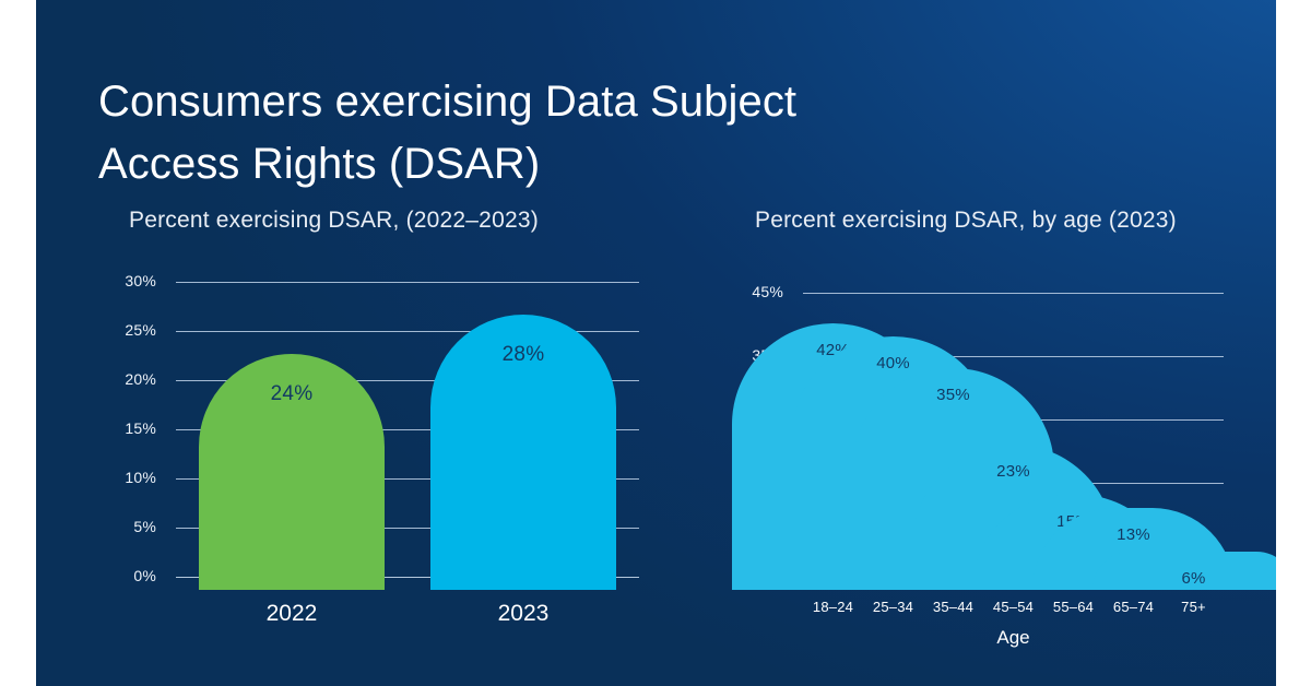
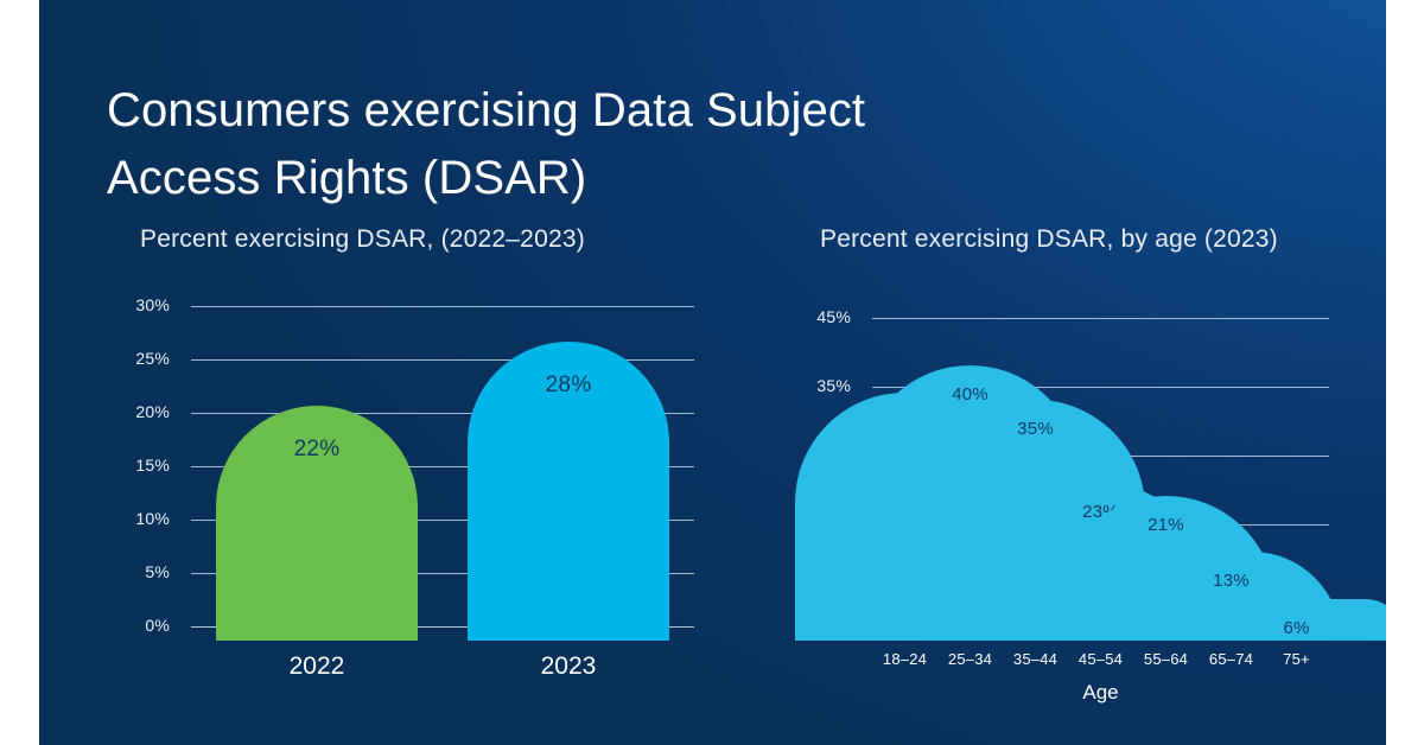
Percent exercising DSAR, (2022–2023)/2022: 24% -> 22%
Percent exercising DSAR, by age (2023)/18–24: 42% -> 36%
Percent exercising DSAR, by age (2023)/55–64: 15% -> 21%
